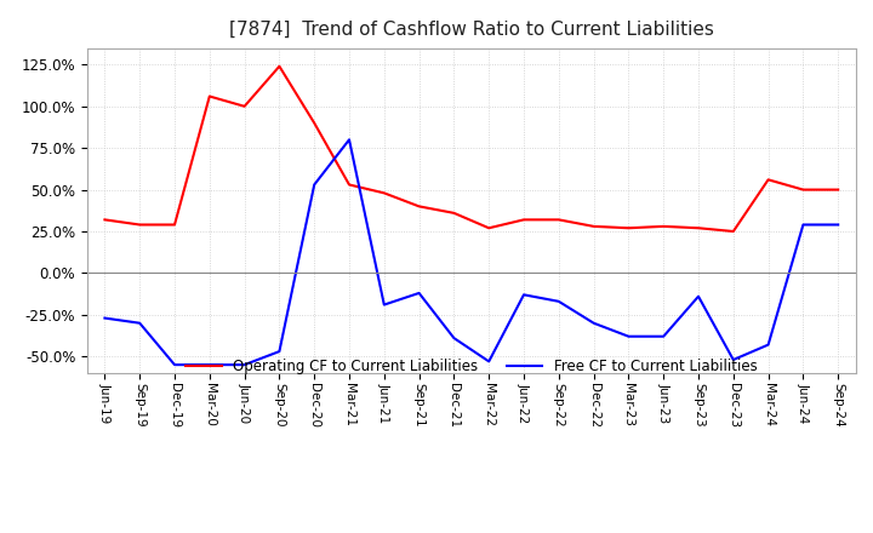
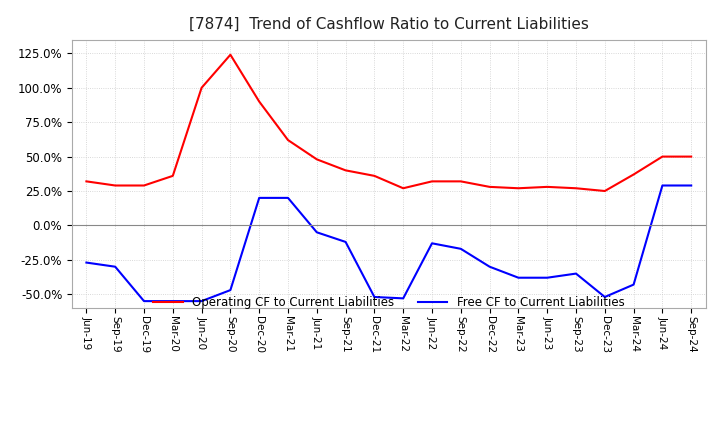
Operating CF to Current Liabilities/Mar-20: 106% -> 36%
Free CF to Current Liabilities/Dec-20: 53% -> 20%
Operating CF to Current Liabilities/Mar-21: 53% -> 62%
Free CF to Current Liabilities/Mar-21: 80% -> 20%
Free CF to Current Liabilities/Jun-21: -19% -> -5%
Free CF to Current Liabilities/Dec-21: -39% -> -52%
Free CF to Current Liabilities/Sep-23: -14% -> -35%
Operating CF to Current Liabilities/Mar-24: 56% -> 37%
